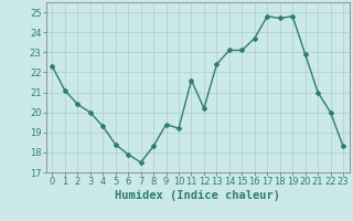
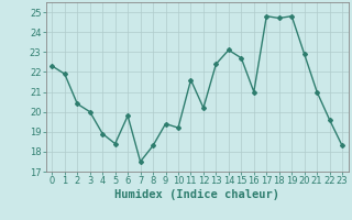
1: 21.1 -> 21.9
4: 19.3 -> 18.9
6: 17.9 -> 19.8
15: 23.1 -> 22.7
16: 23.7 -> 21.0
22: 20.0 -> 19.6
